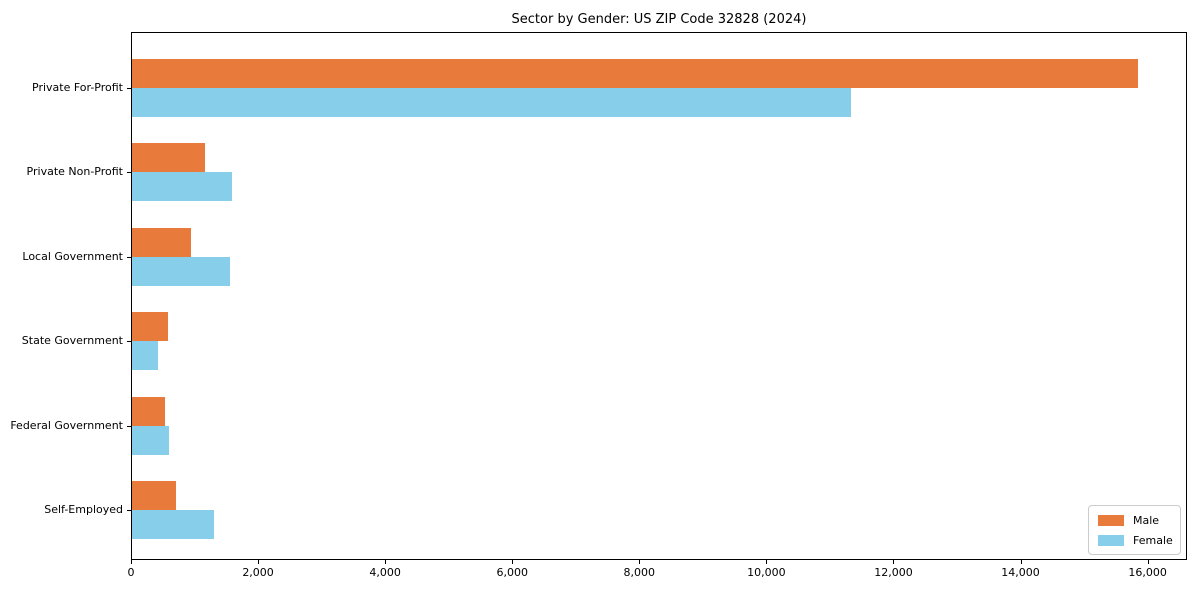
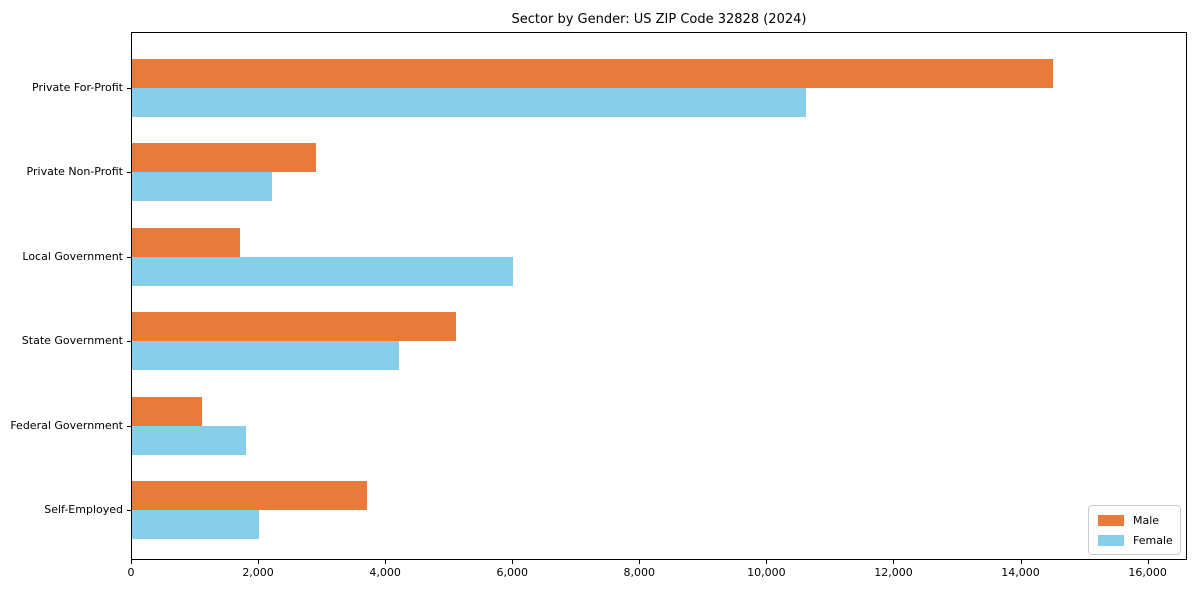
Male/Private For-Profit: 15800 -> 14500
Female/Private For-Profit: 11300 -> 10600
Male/Private Non-Profit: 1200 -> 2900
Female/Private Non-Profit: 1600 -> 2200
Male/Local Government: 900 -> 1700
Female/Local Government: 1500 -> 6000
Male/State Government: 600 -> 5100
Female/State Government: 400 -> 4200
Male/Federal Government: 500 -> 1100
Female/Federal Government: 600 -> 1800
Male/Self-Employed: 700 -> 3700
Female/Self-Employed: 1300 -> 2000
